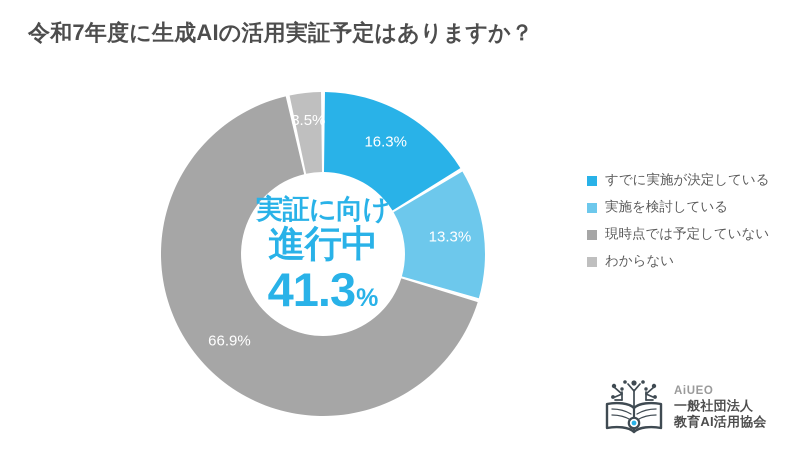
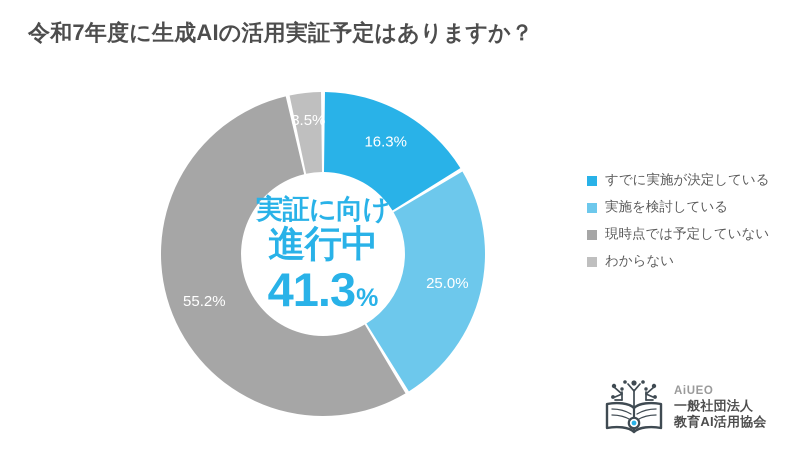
実施を検討している: 13.3% -> 25.0%
現時点では予定していない: 66.9% -> 55.2%
